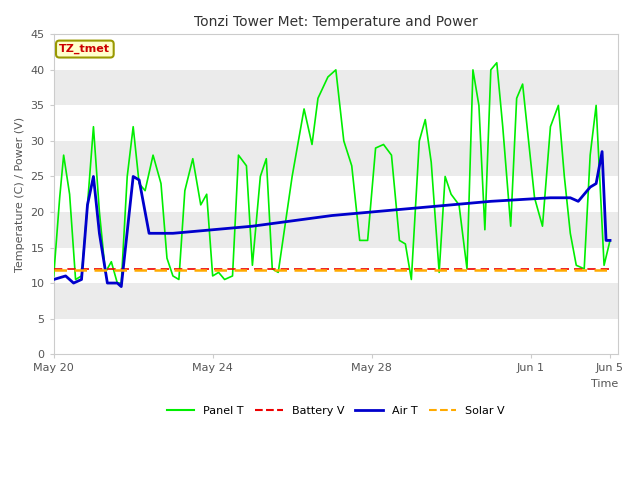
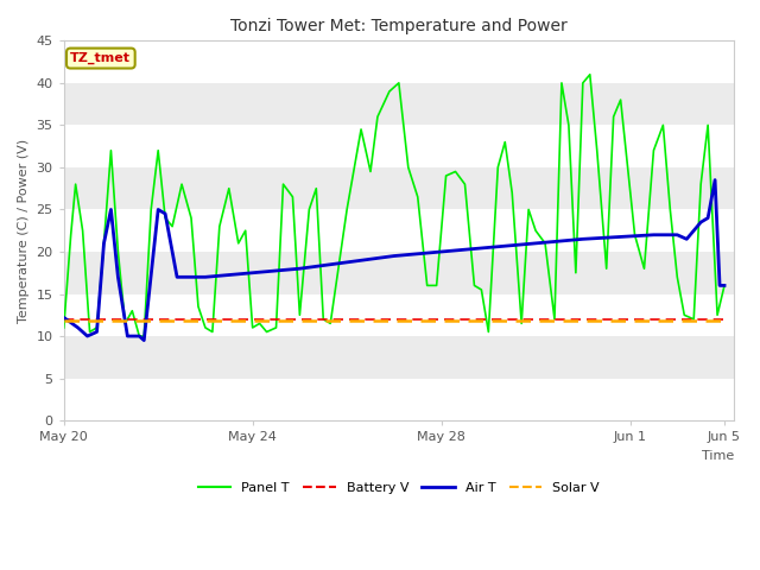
Air T/May 20: 10.5 -> 12.2
